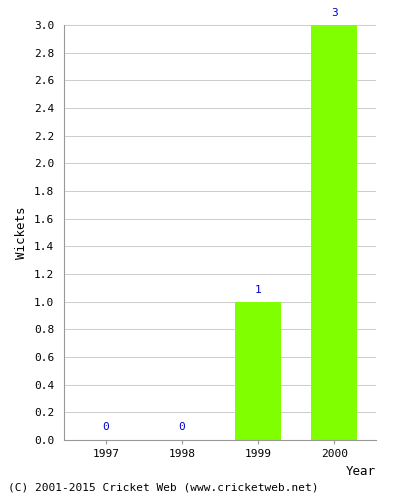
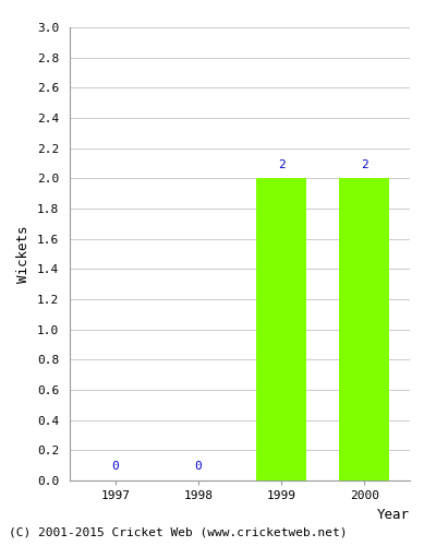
1999: 1 -> 2
2000: 3 -> 2
